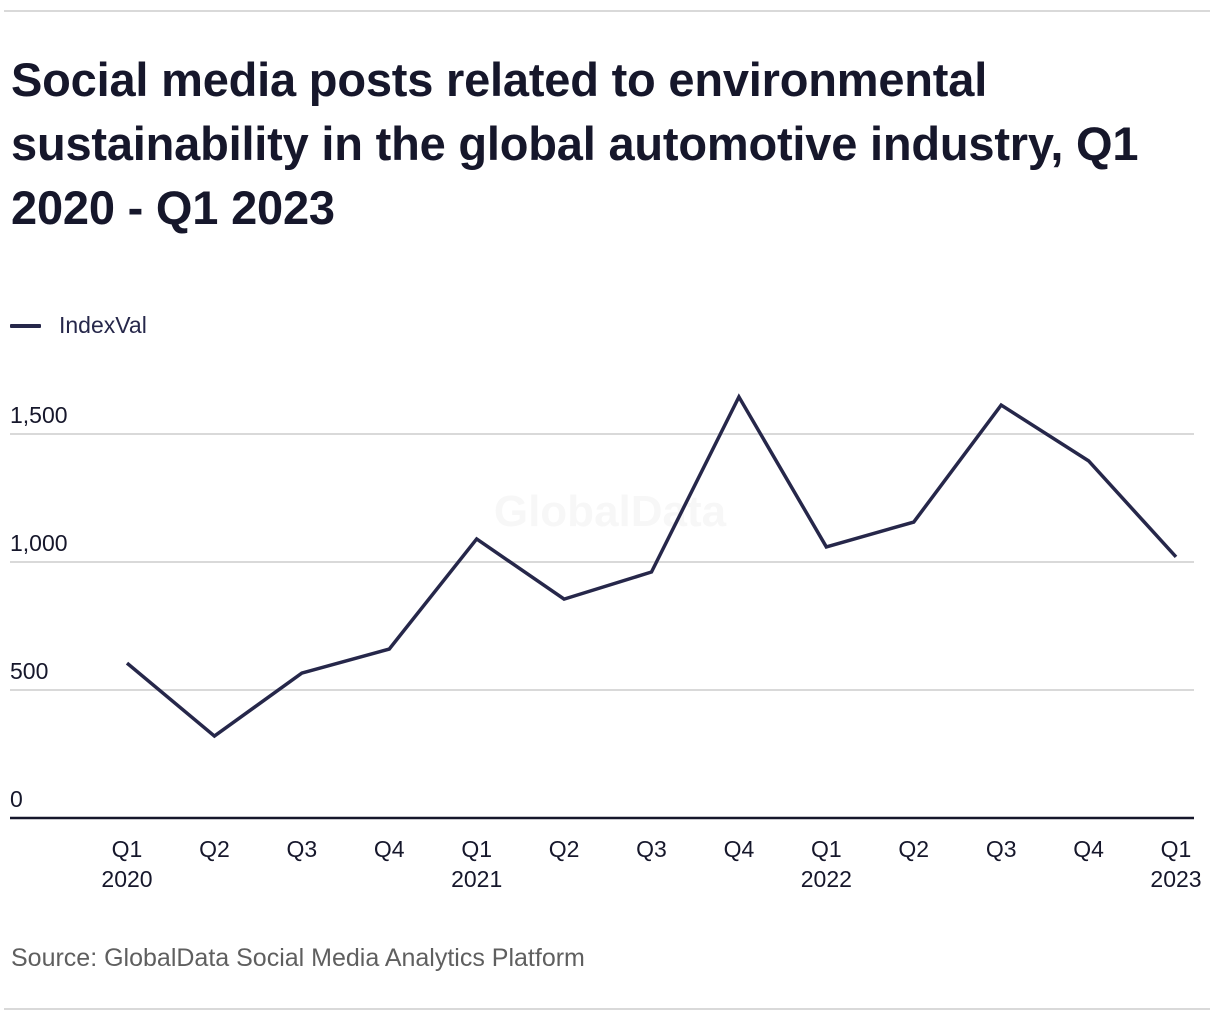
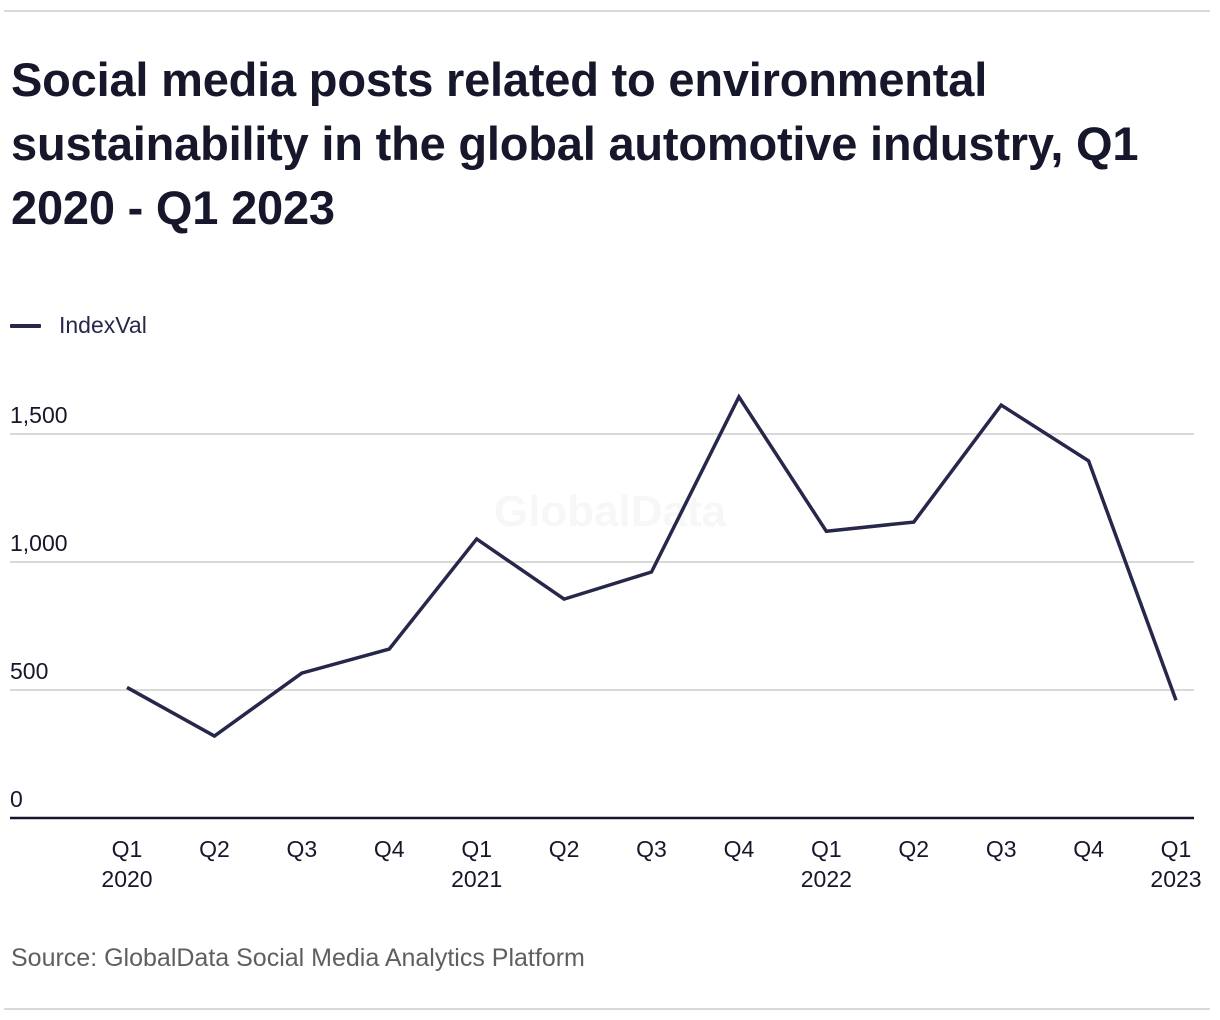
Q1 2020: 600 -> 510
Q1 2022: 1060 -> 1120
Q1 2023: 1020 -> 460
